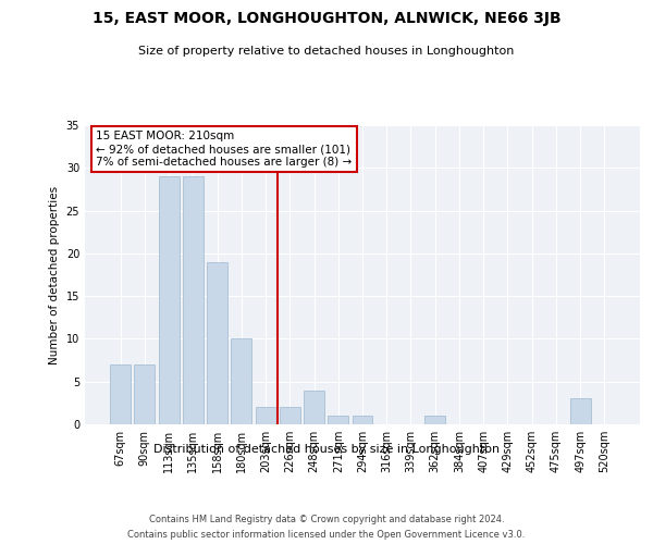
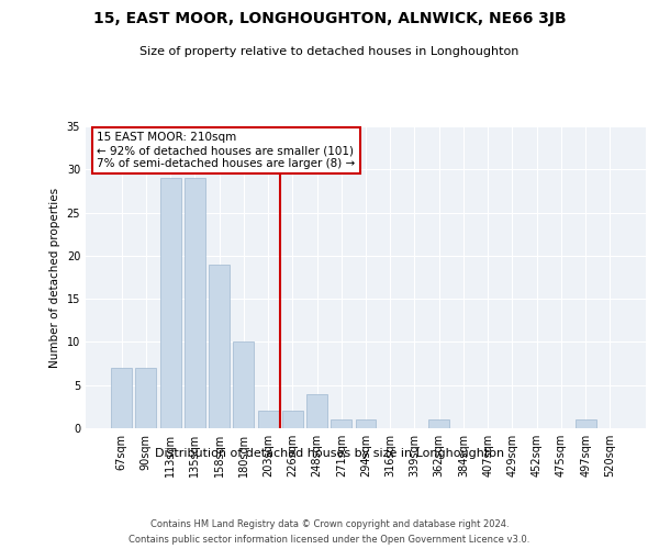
497sqm: 3 -> 1
